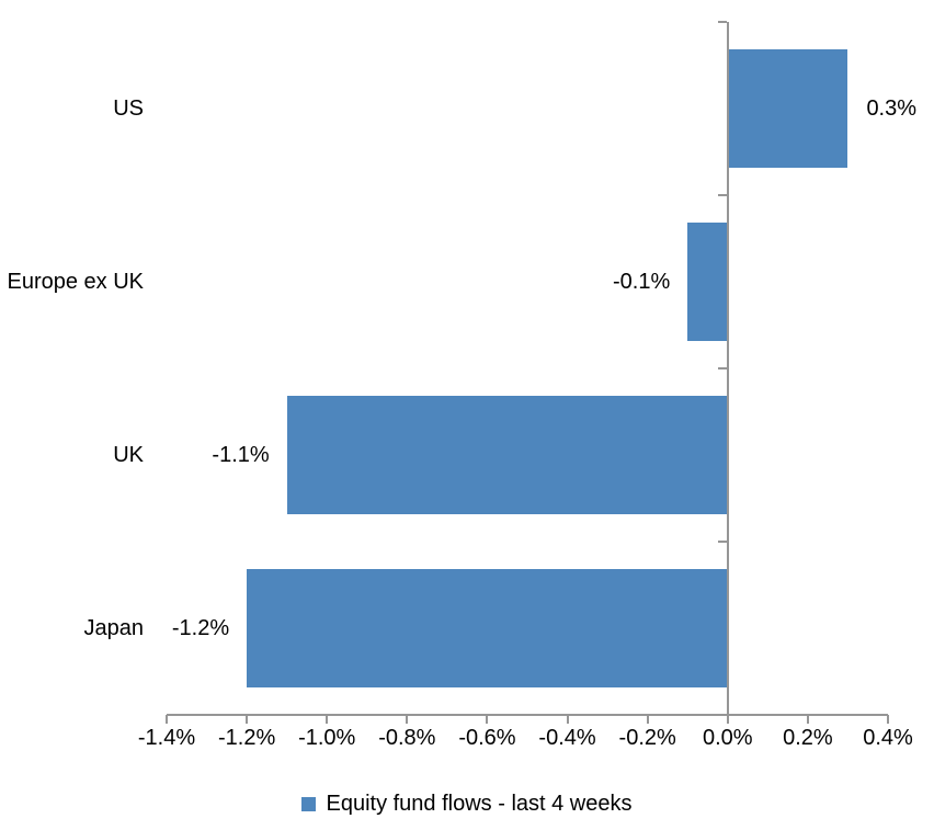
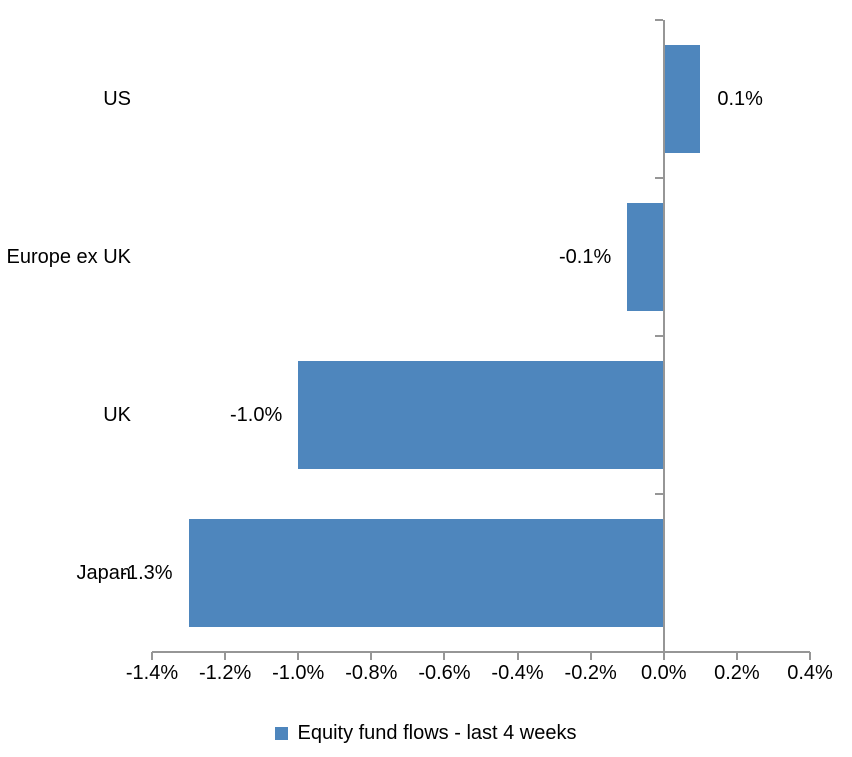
US: 0.3% -> 0.1%
UK: -1.1% -> -1.0%
Japan: -1.2% -> -1.3%
